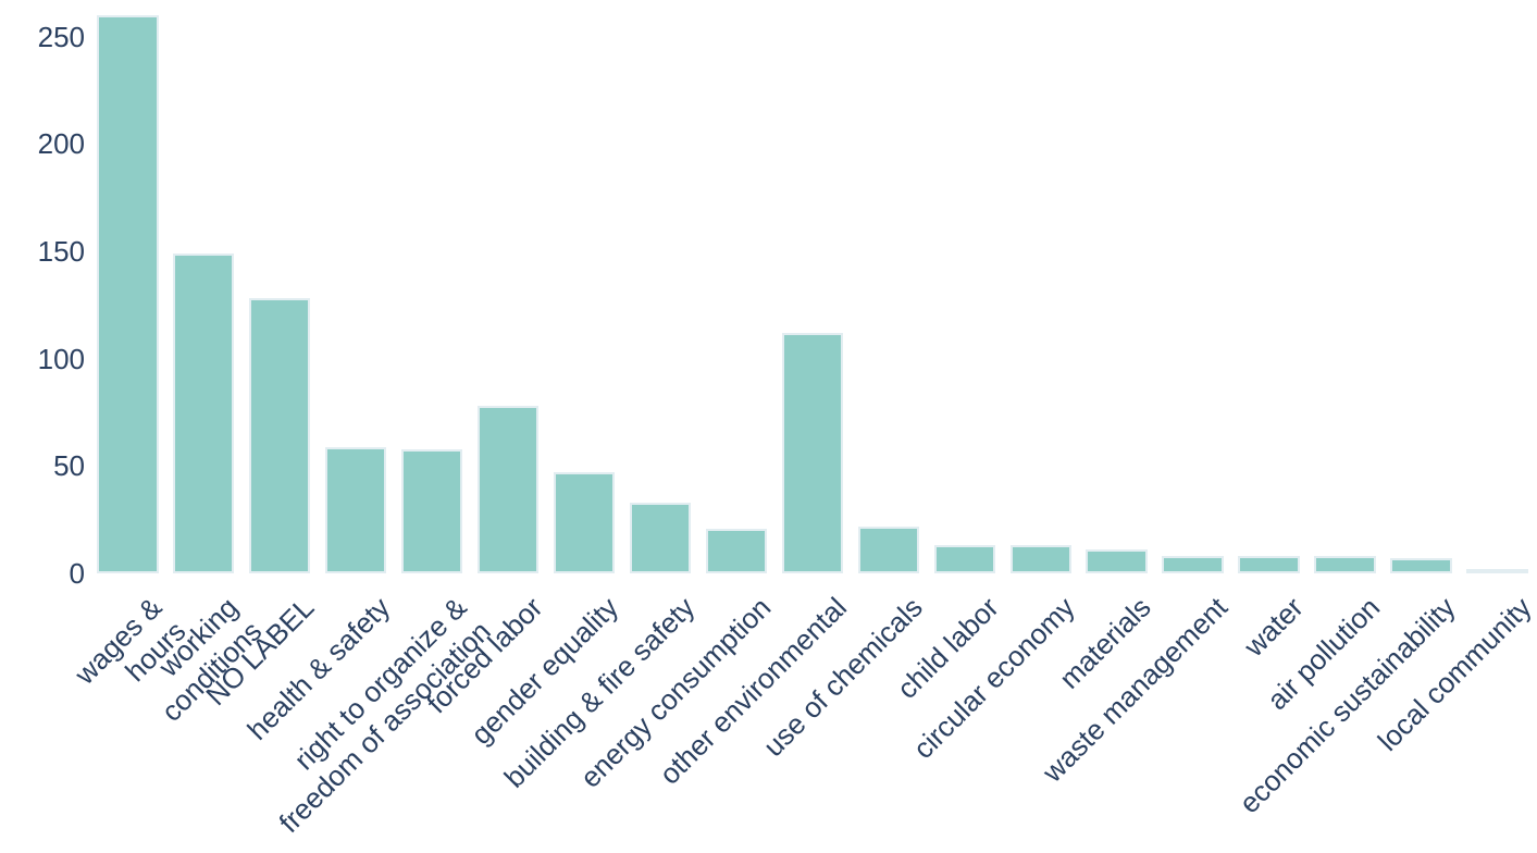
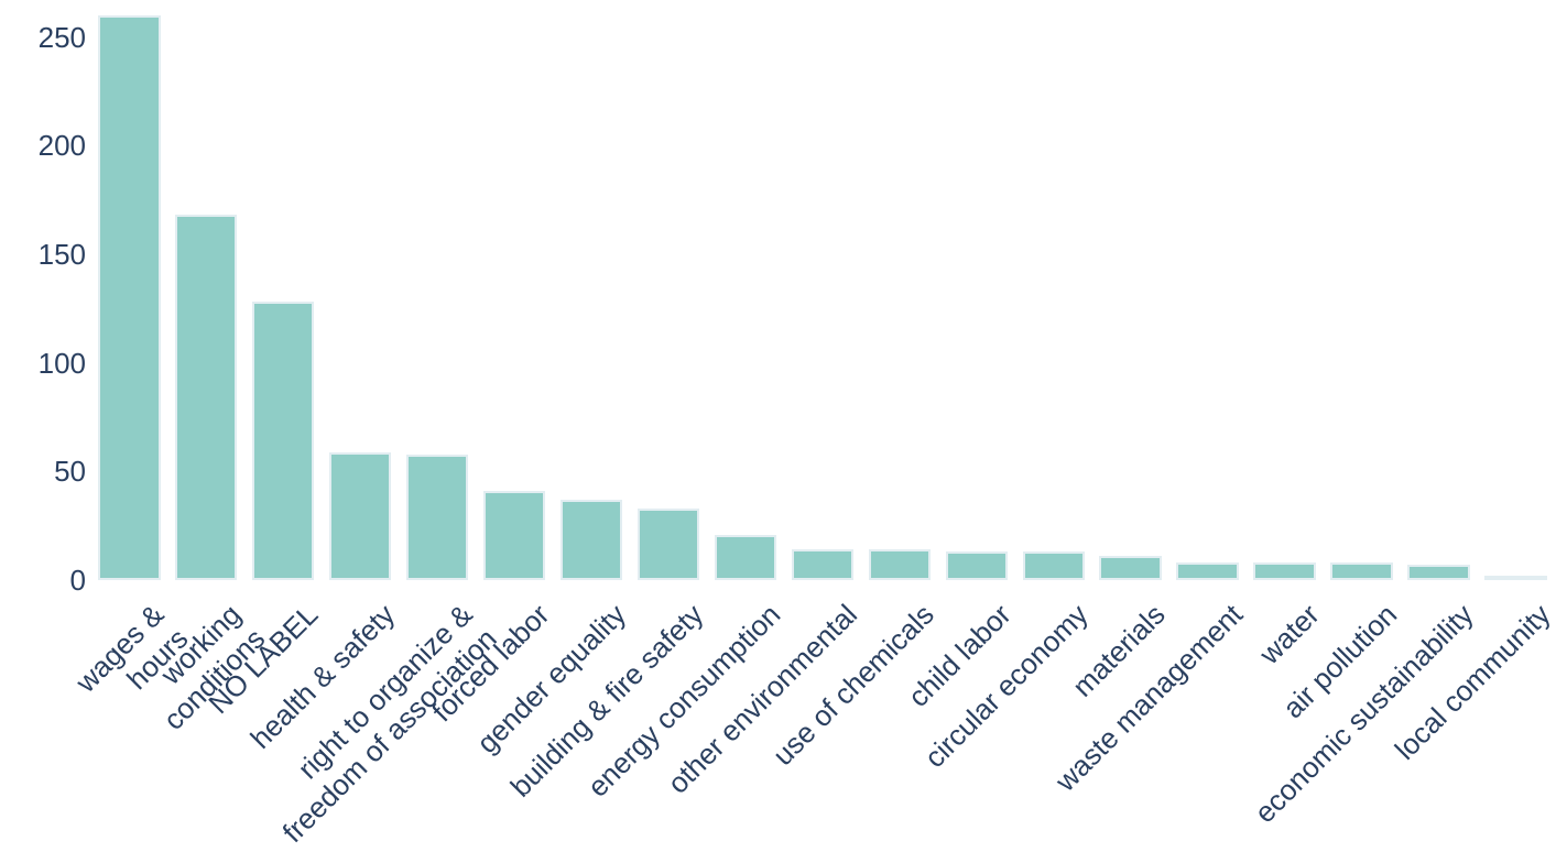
working conditions: 149 -> 168
forced labor: 78 -> 41
gender equality: 47 -> 37
other environmental: 112 -> 14
use of chemicals: 22 -> 14
